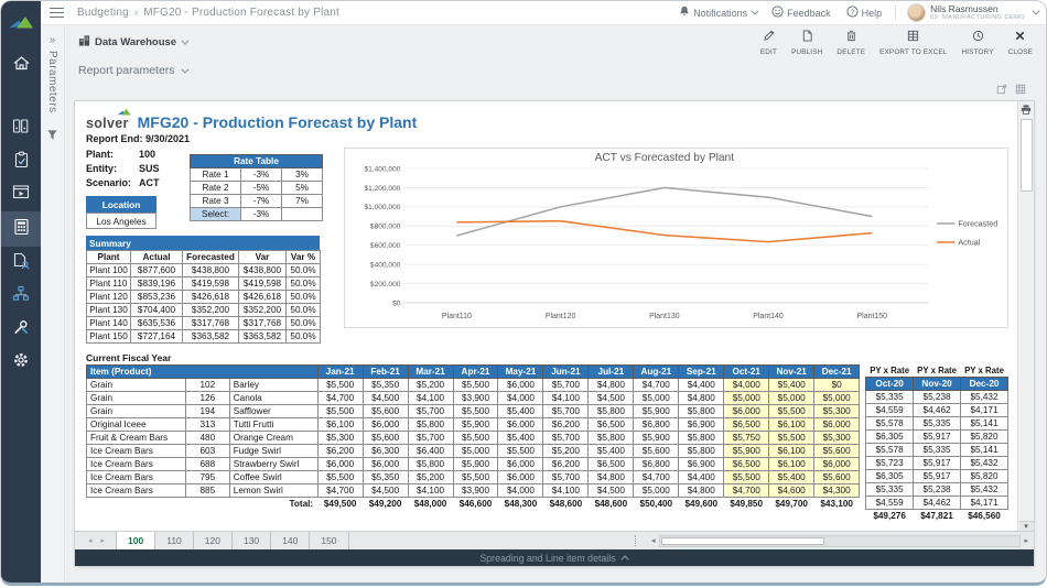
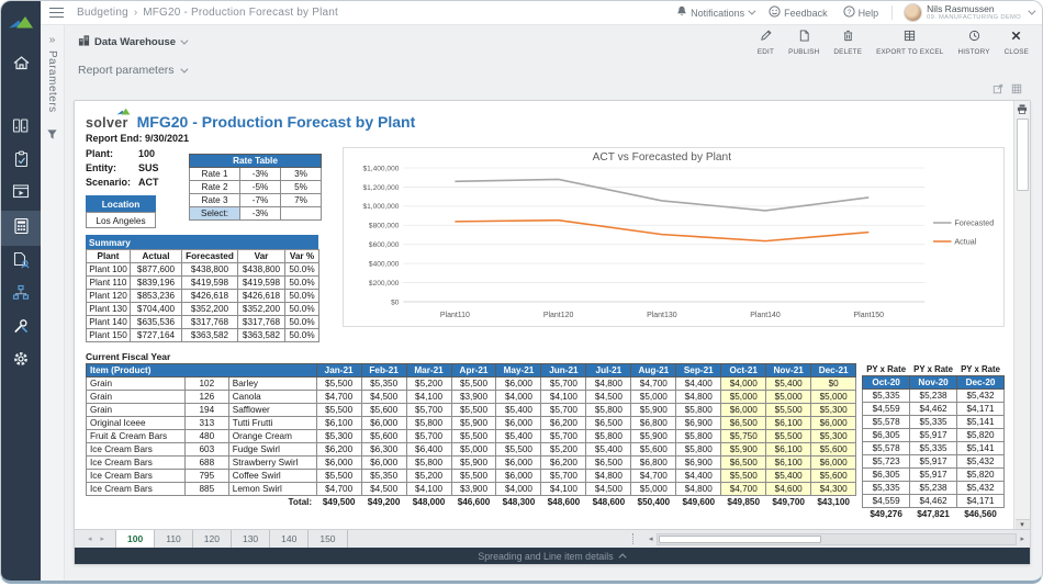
Forecasted/Plant110: $700000 -> $1300000
Forecasted/Plant120: $1000000 -> $1300000
Forecasted/Plant130: $1200000 -> $1100000
Forecasted/Plant140: $1100000 -> $1000000
Forecasted/Plant150: $900000 -> $1100000
